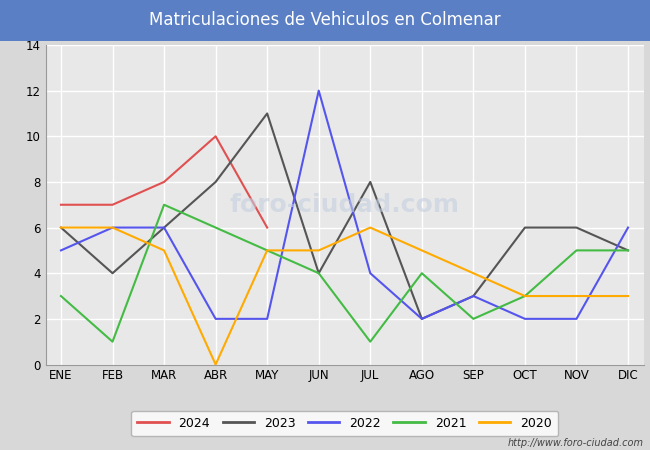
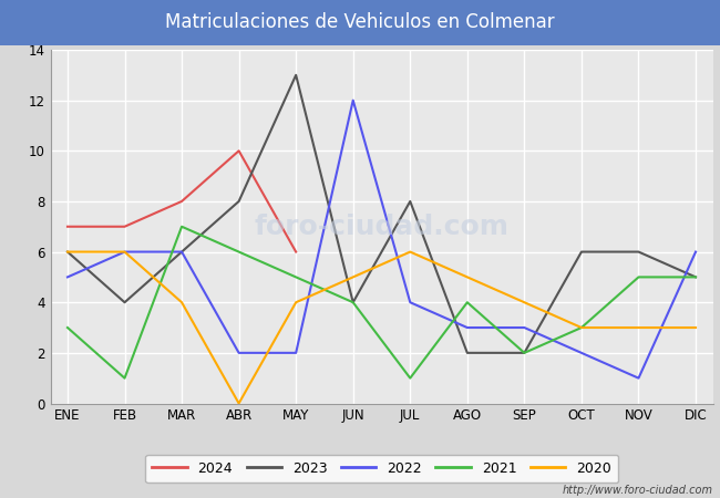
2020/MAR: 5 -> 4
2023/MAY: 11 -> 13
2020/MAY: 5 -> 4
2022/AGO: 2 -> 3
2023/SEP: 3 -> 2
2022/NOV: 2 -> 1
